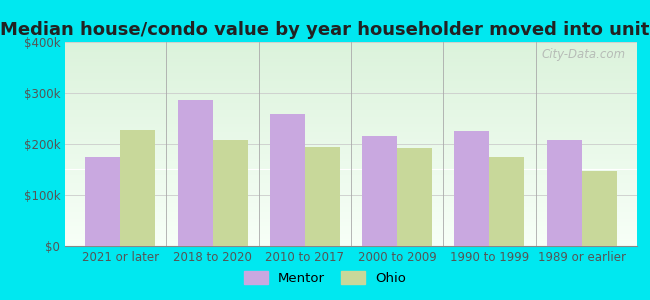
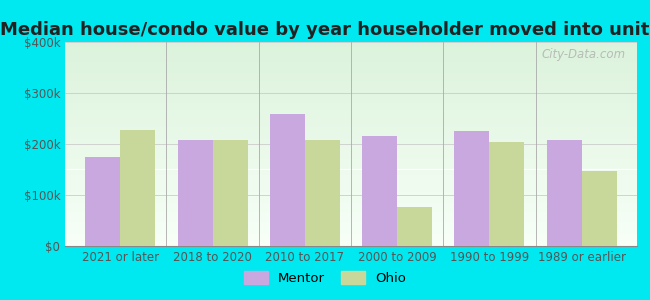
Mentor/2018 to 2020: $287k -> $208k
Ohio/2010 to 2017: $195k -> $208k
Ohio/2000 to 2009: $193k -> $76k
Ohio/1990 to 1999: $175k -> $204k
